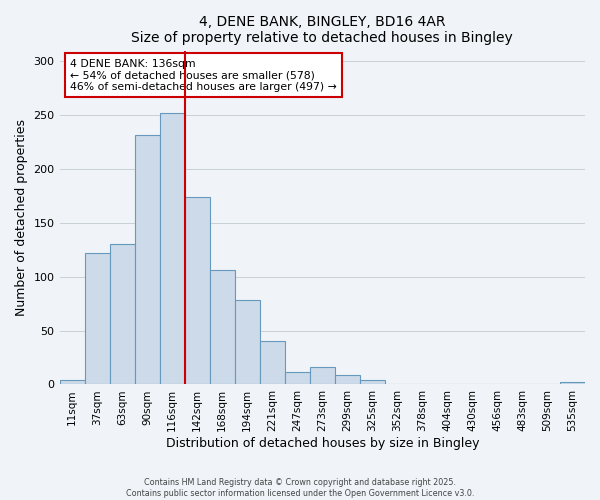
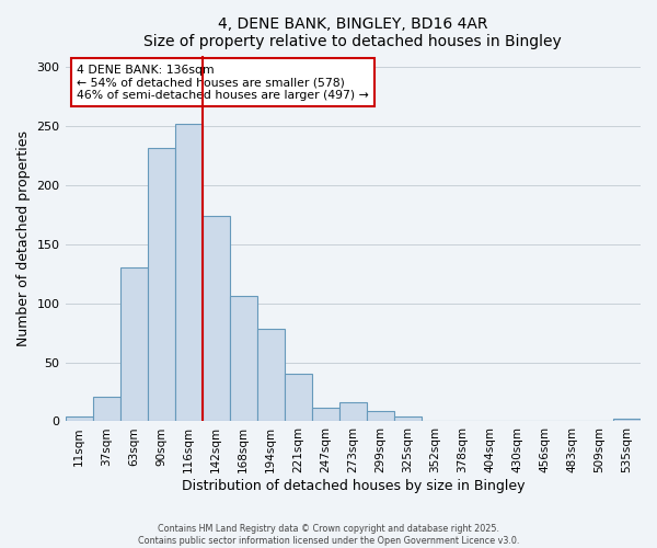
37sqm: 122 -> 21
